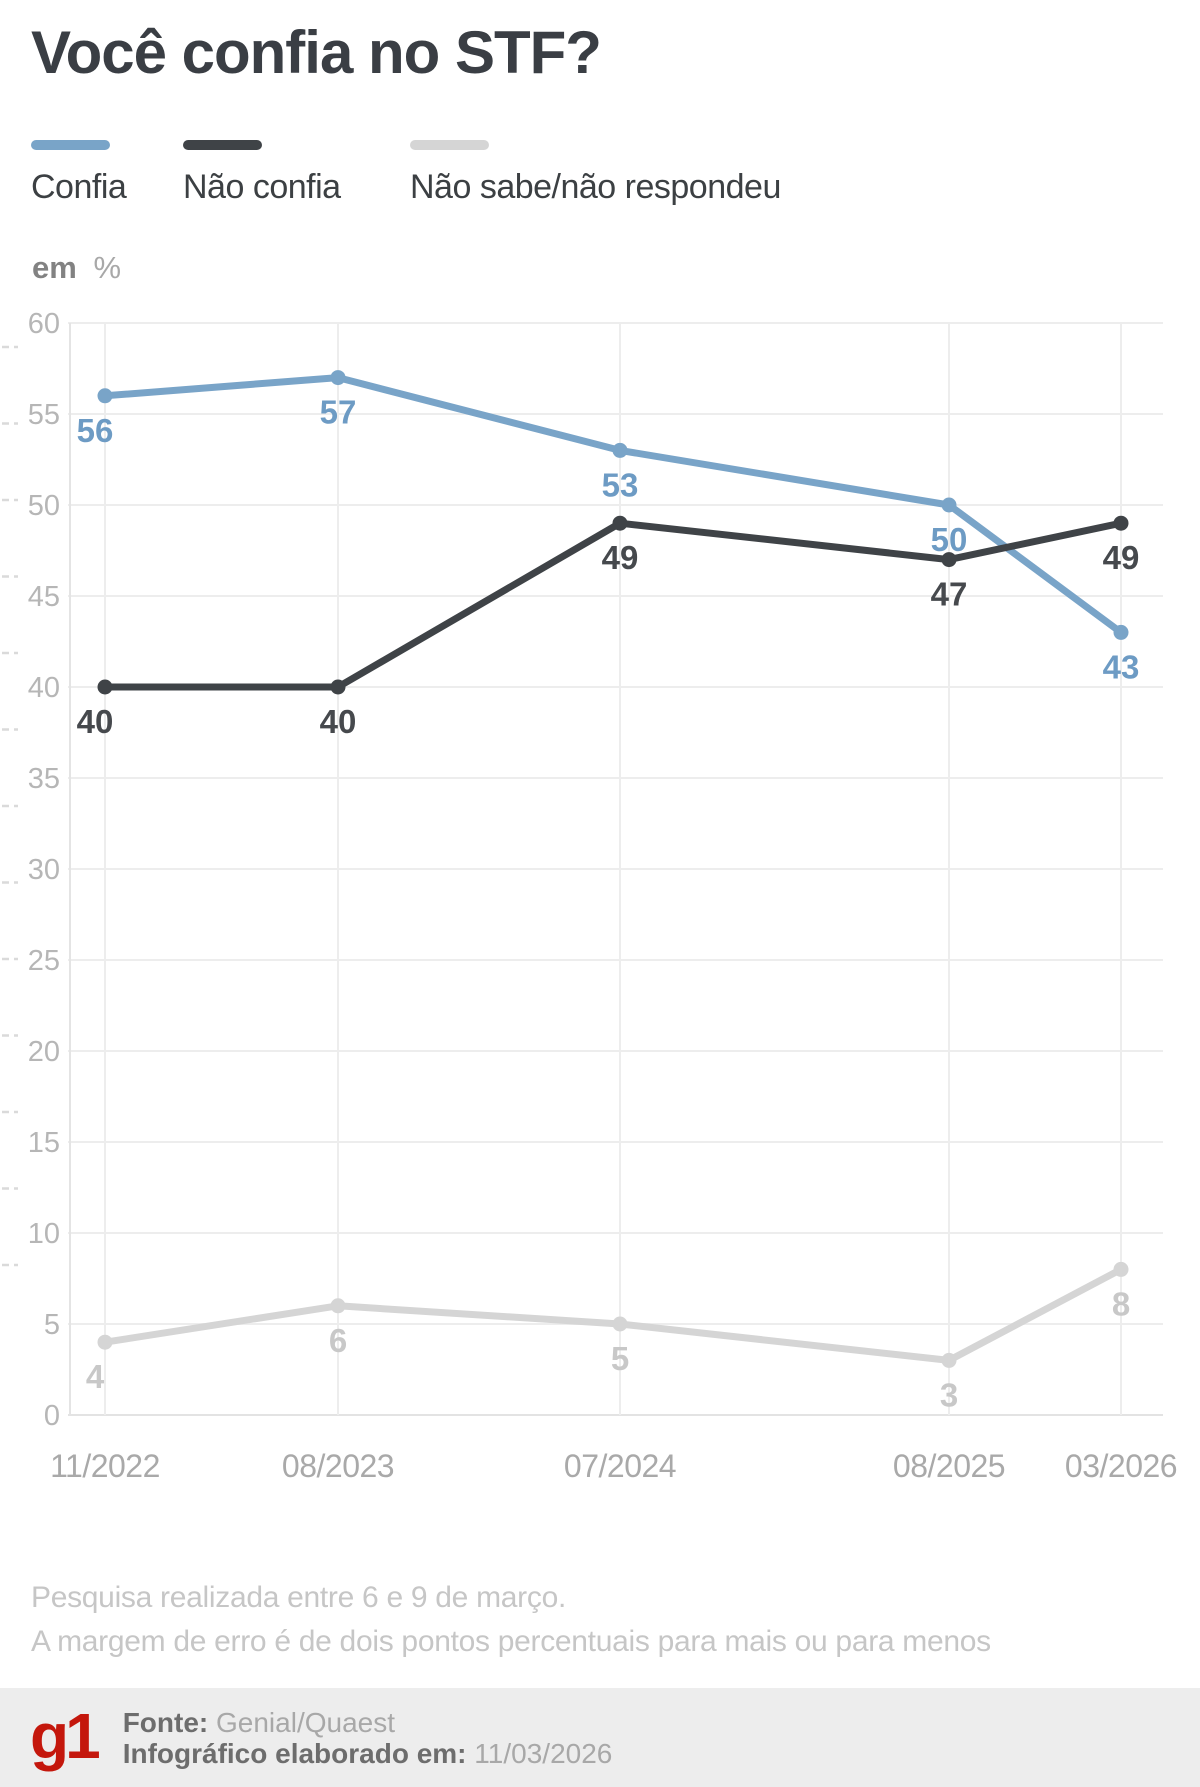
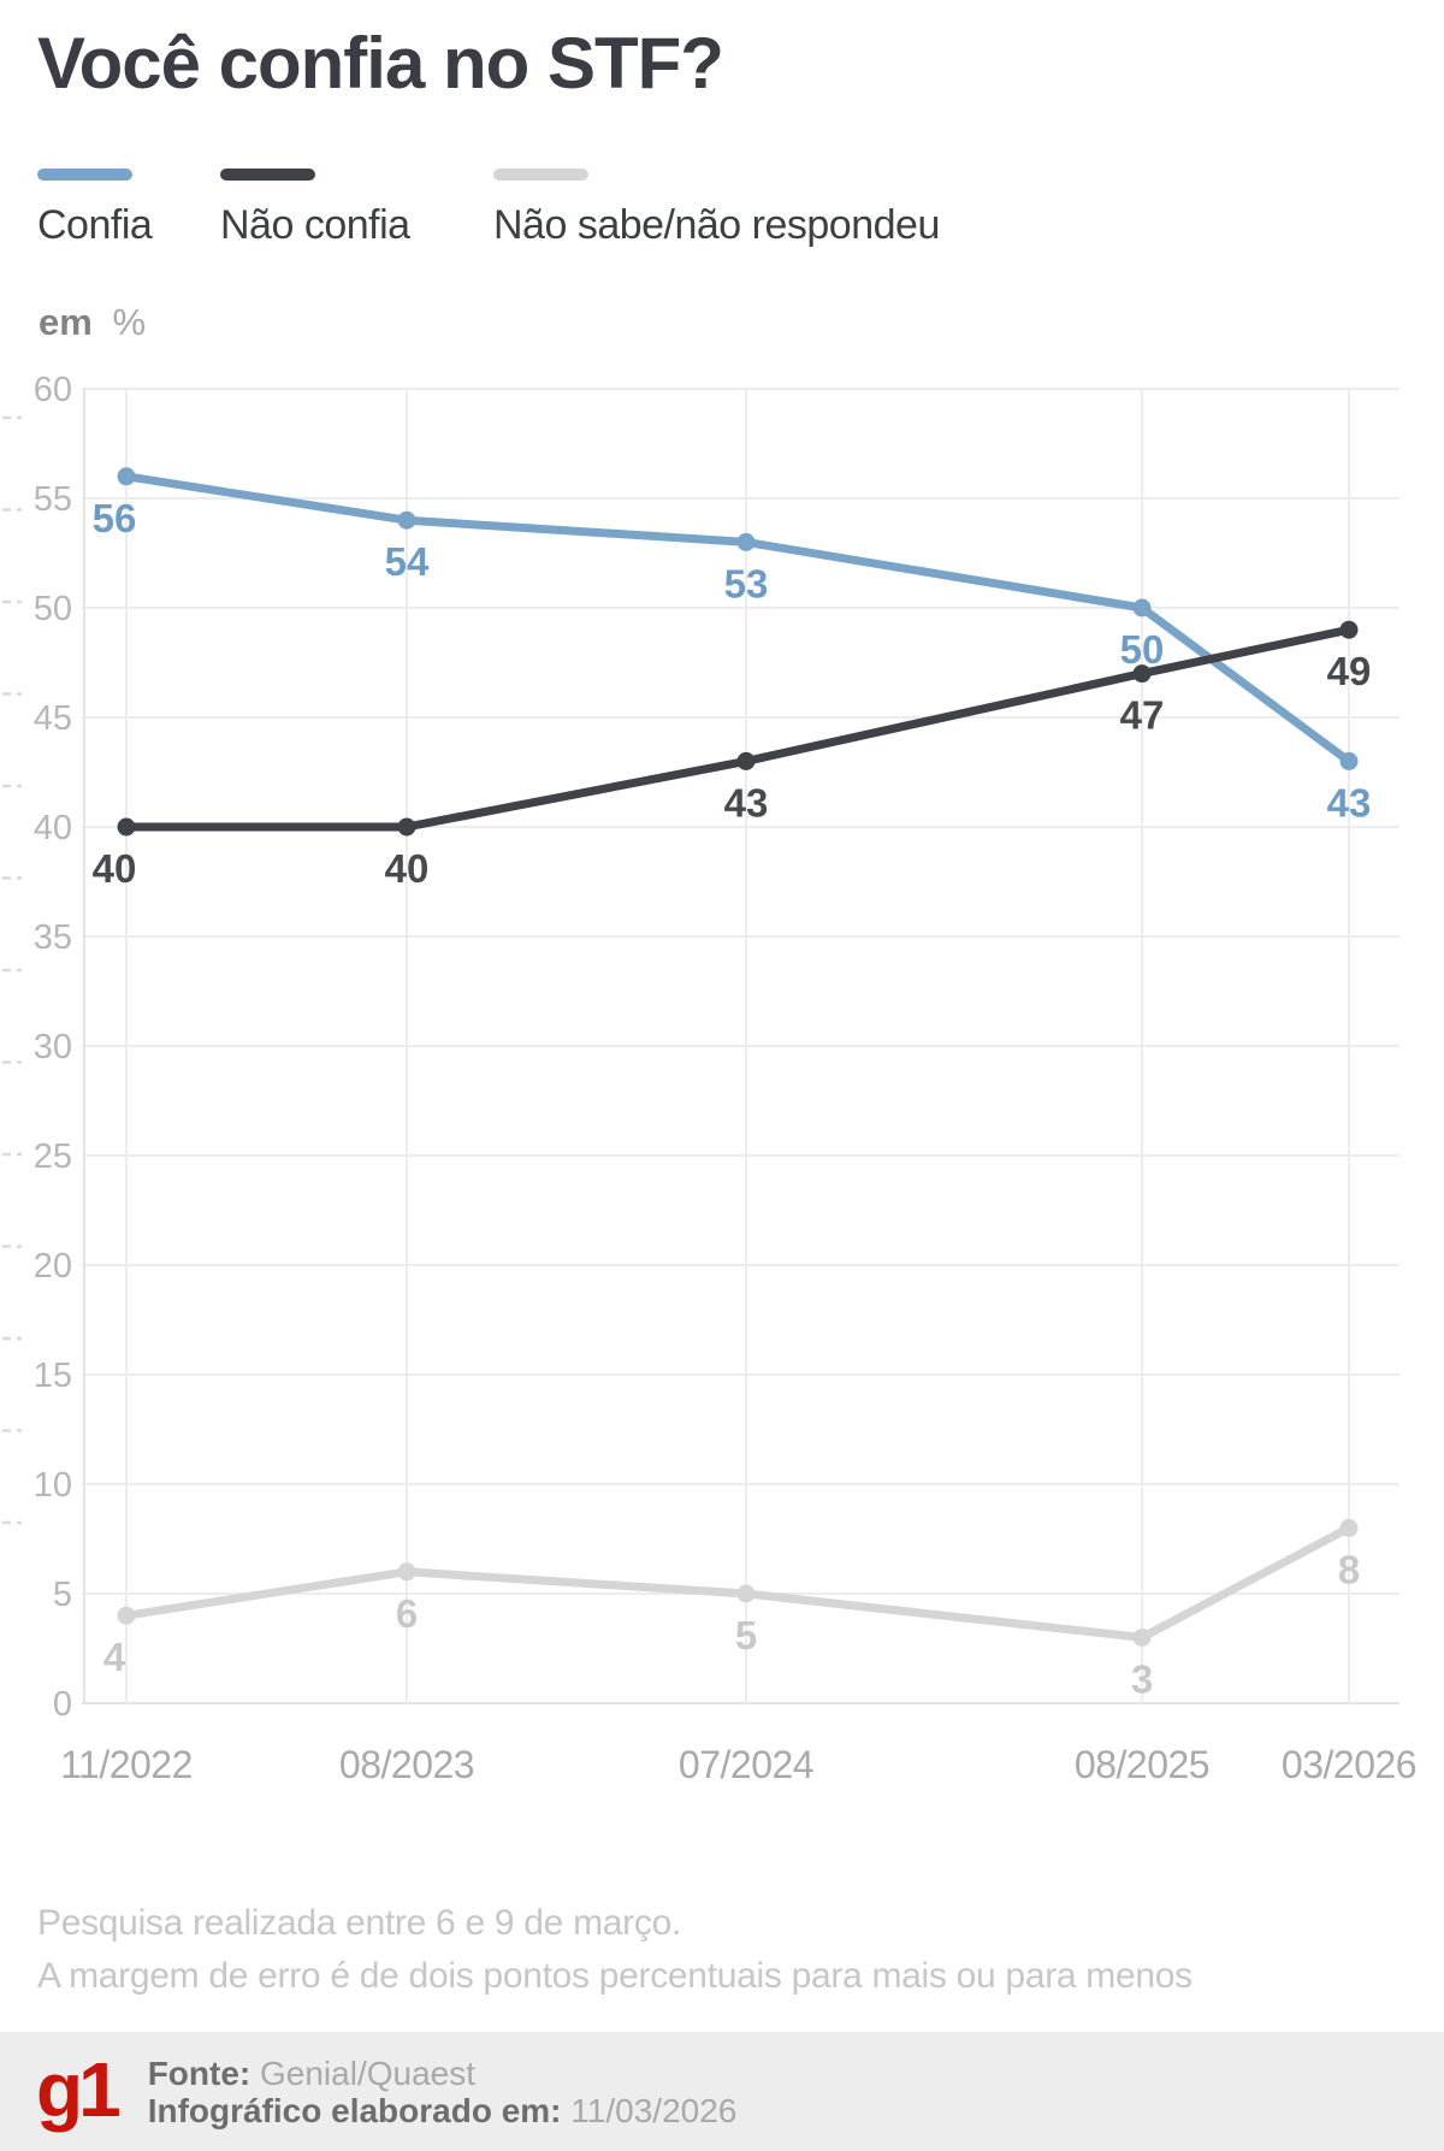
Confia/08/2023: 57 -> 54
Não confia/07/2024: 49 -> 43
